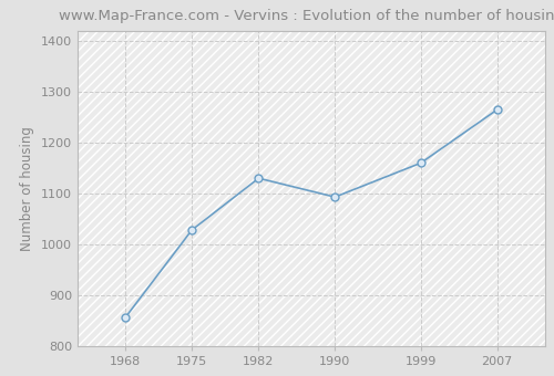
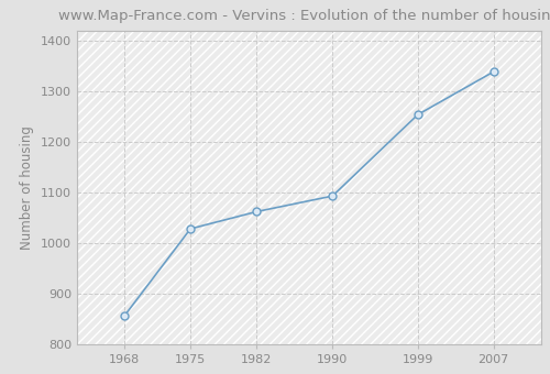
1982: 1130 -> 1062
1999: 1160 -> 1254
2007: 1265 -> 1339
